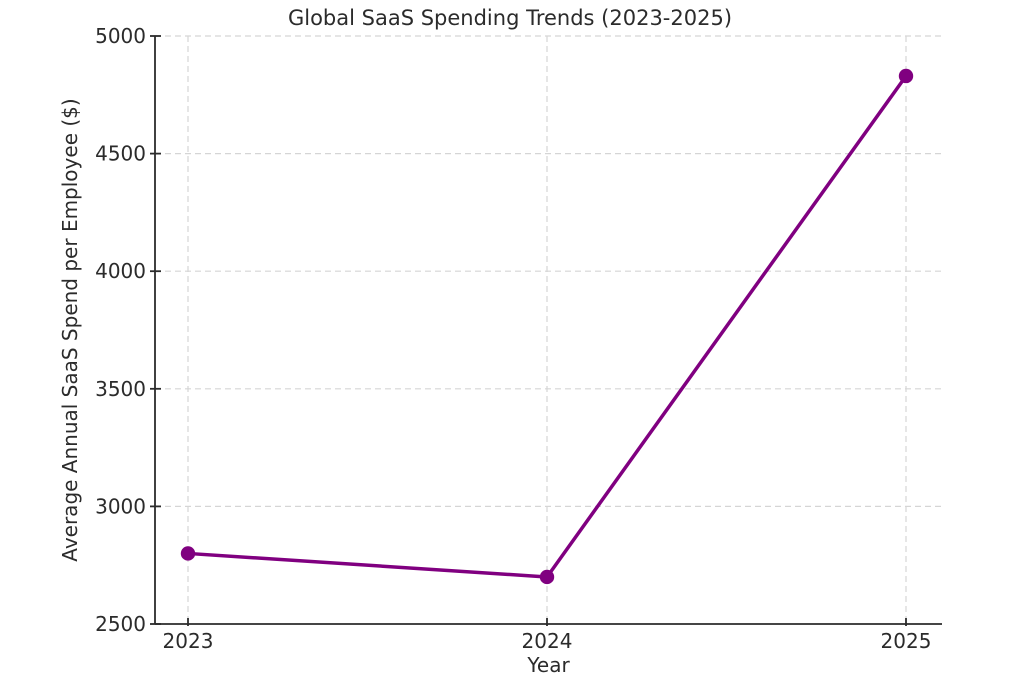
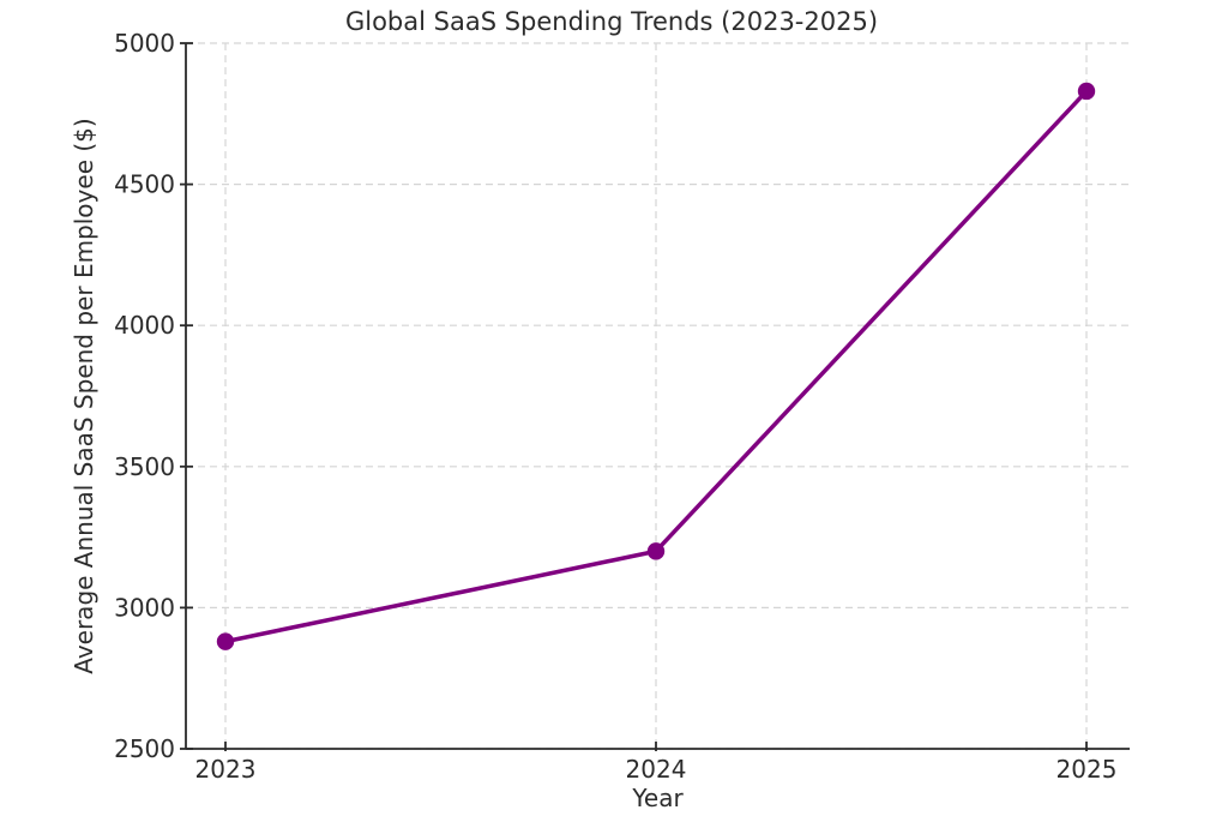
2023: 2800 -> 2880
2024: 2700 -> 3200
